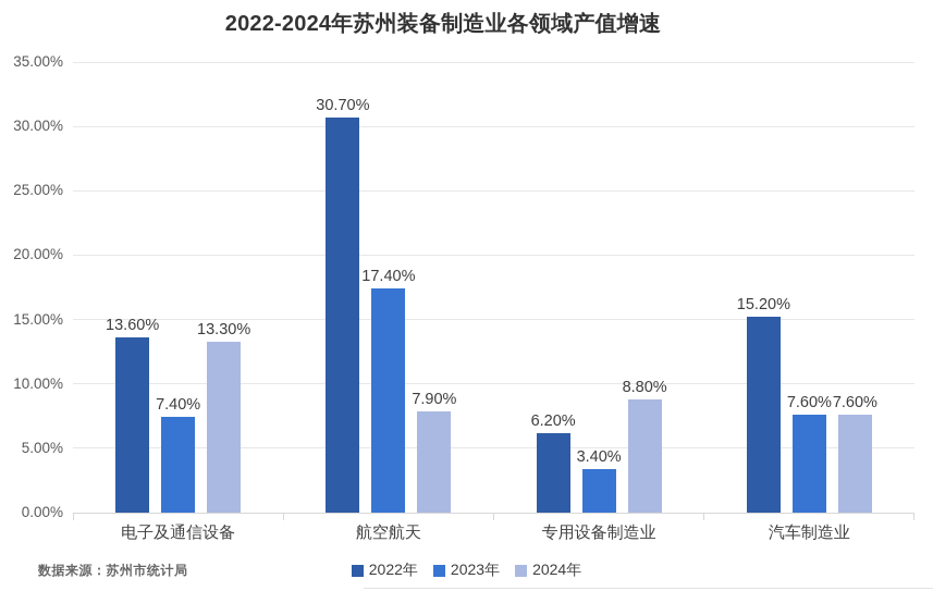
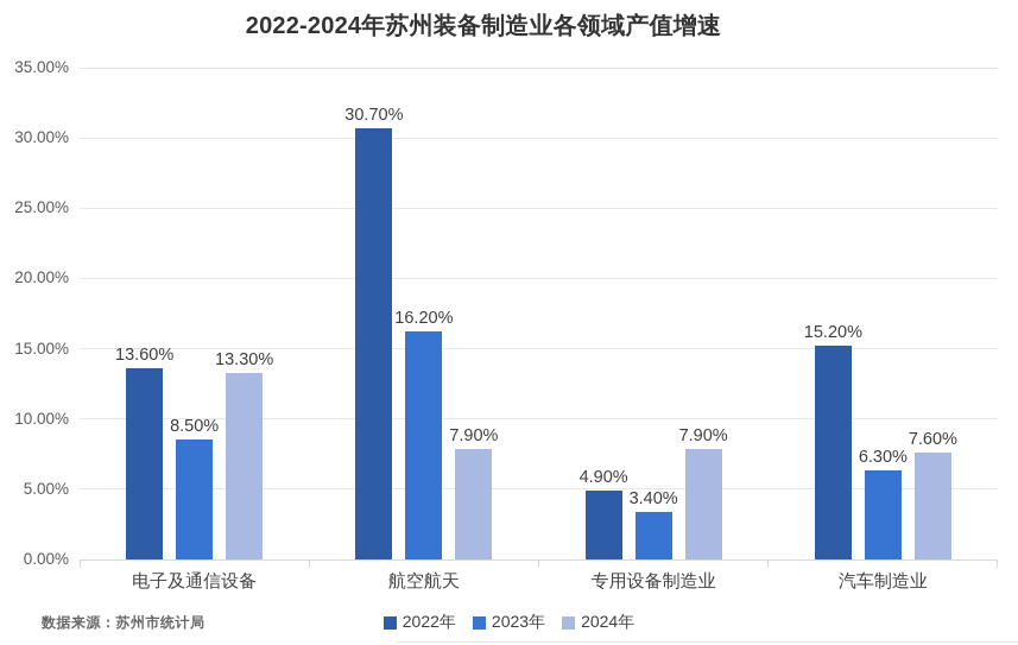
2023年/电子及通信设备: 7.40% -> 8.50%
2023年/航空航天: 17.40% -> 16.20%
2022年/专用设备制造业: 6.20% -> 4.90%
2024年/专用设备制造业: 8.80% -> 7.90%
2023年/汽车制造业: 7.60% -> 6.30%
